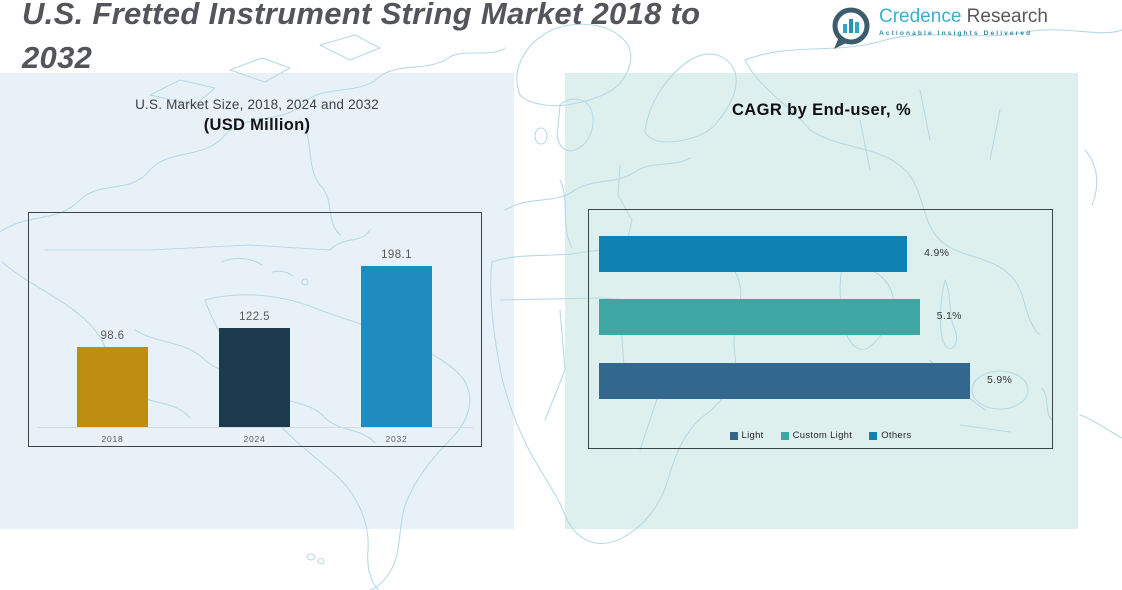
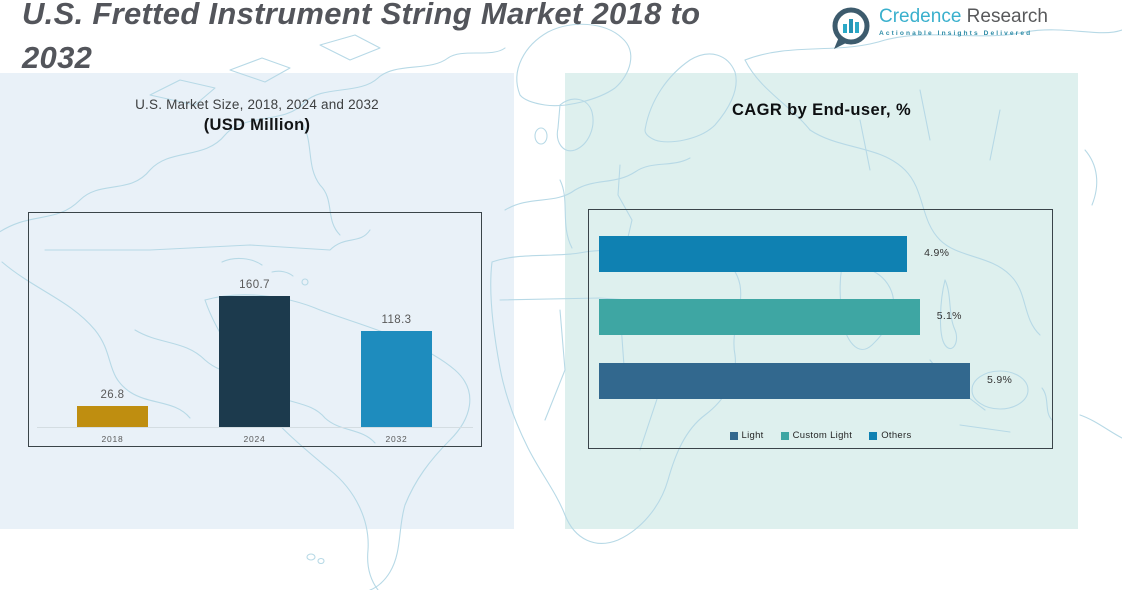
U.S. Market Size, 2018, 2024 and 2032/2018: 98.6 -> 26.8
U.S. Market Size, 2018, 2024 and 2032/2024: 122.5 -> 160.7
U.S. Market Size, 2018, 2024 and 2032/2032: 198.1 -> 118.3
